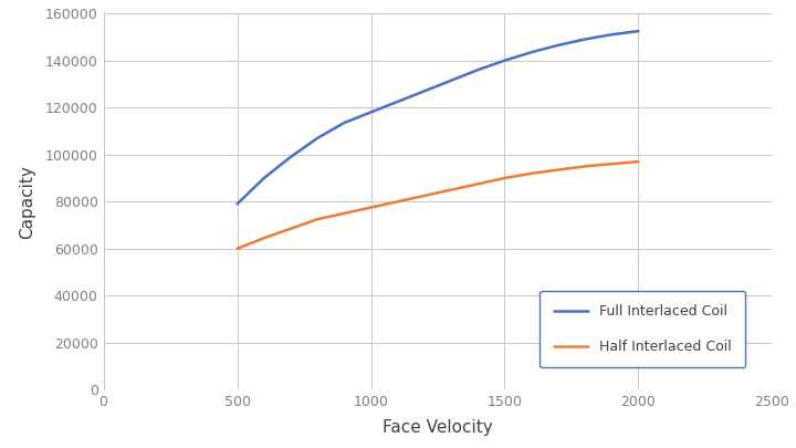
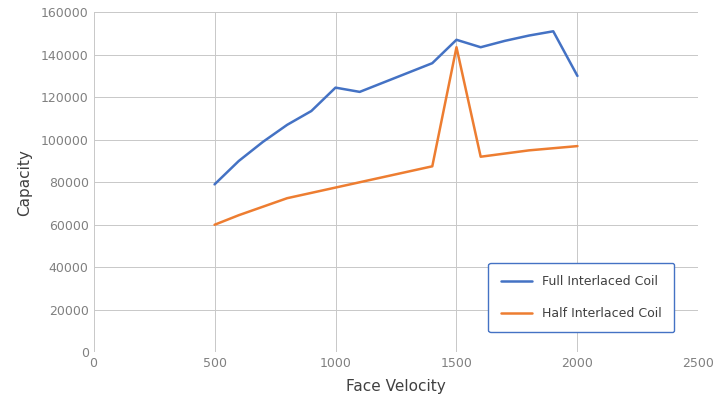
Full Interlaced Coil/1000: 118000 -> 124500
Full Interlaced Coil/1500: 140000 -> 147000
Half Interlaced Coil/1500: 90000 -> 143500
Full Interlaced Coil/2000: 152500 -> 130000
